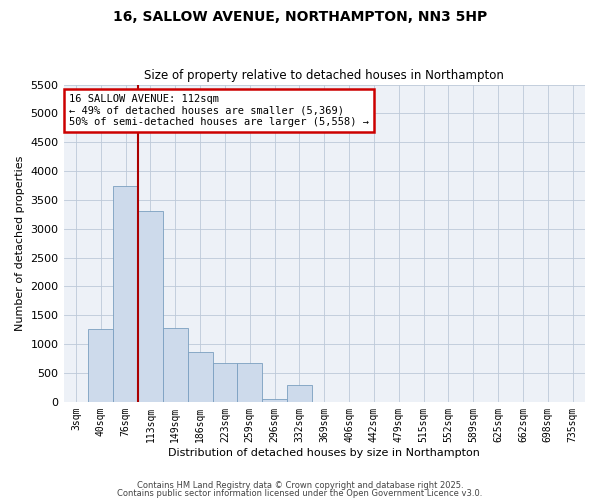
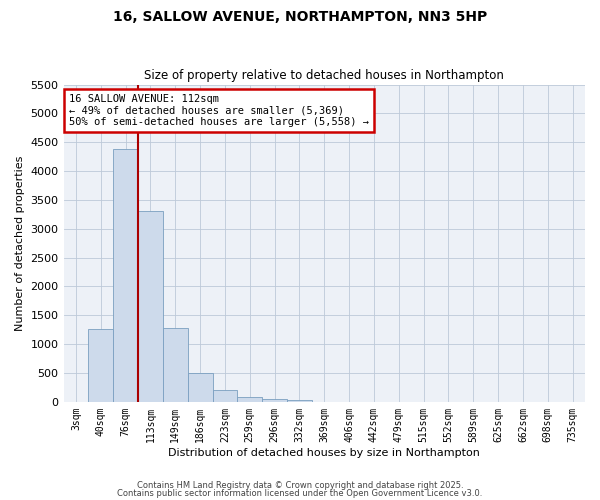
76sqm: 3740 -> 4380
186sqm: 860 -> 500
223sqm: 680 -> 210
259sqm: 680 -> 80
332sqm: 300 -> 30
